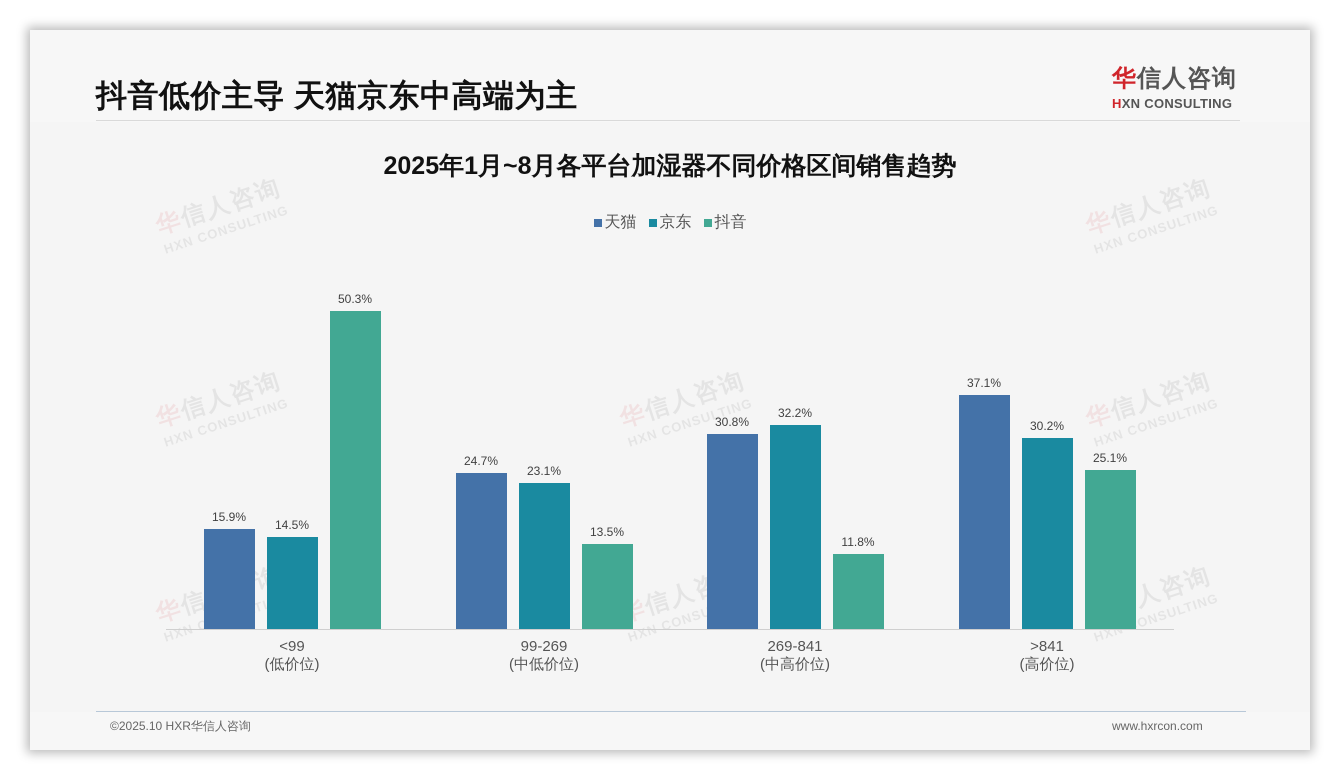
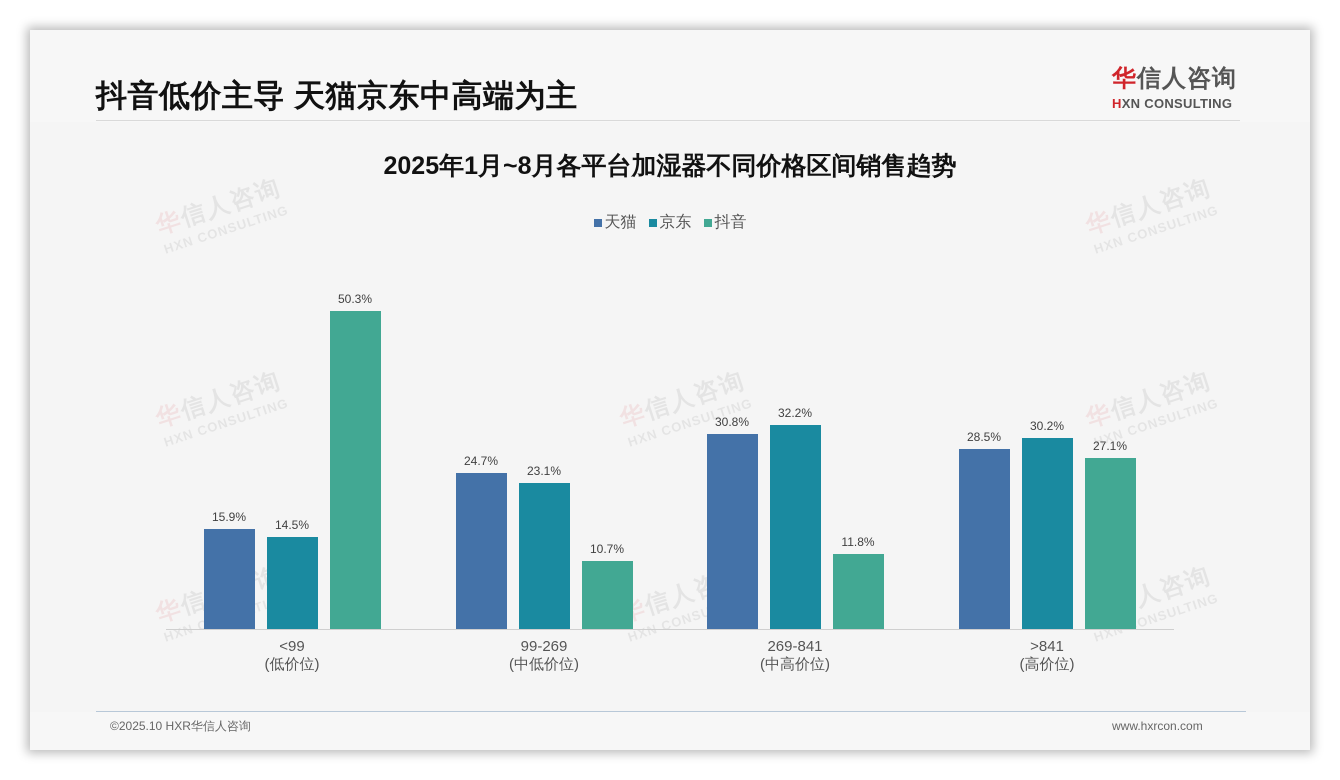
抖音/99-269 (中低价位): 13.5% -> 10.7%
天猫/>841 (高价位): 37.1% -> 28.5%
抖音/>841 (高价位): 25.1% -> 27.1%
